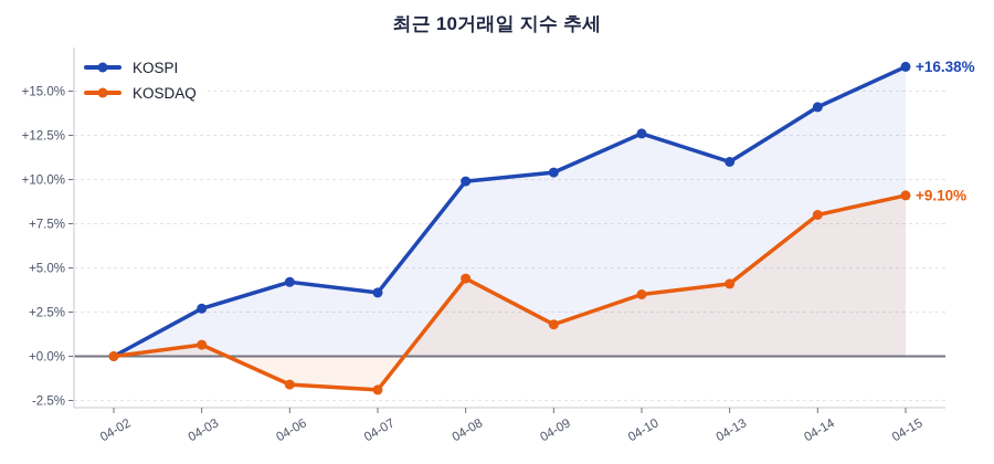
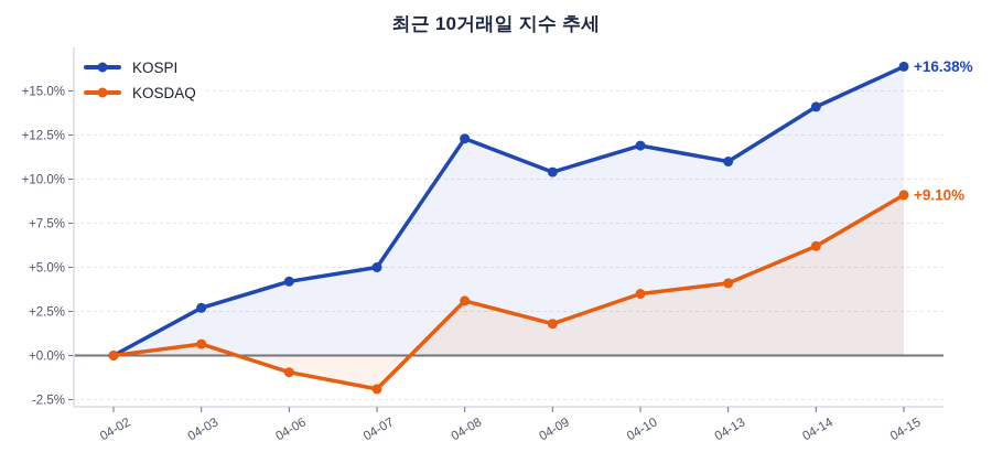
KOSDAQ/04-06: -1.6% -> -0.9%
KOSPI/04-07: 3.6% -> 5.0%
KOSPI/04-08: 9.9% -> 12.3%
KOSDAQ/04-08: 4.4% -> 3.1%
KOSPI/04-10: 12.6% -> 11.9%
KOSDAQ/04-14: 8.0% -> 6.2%
